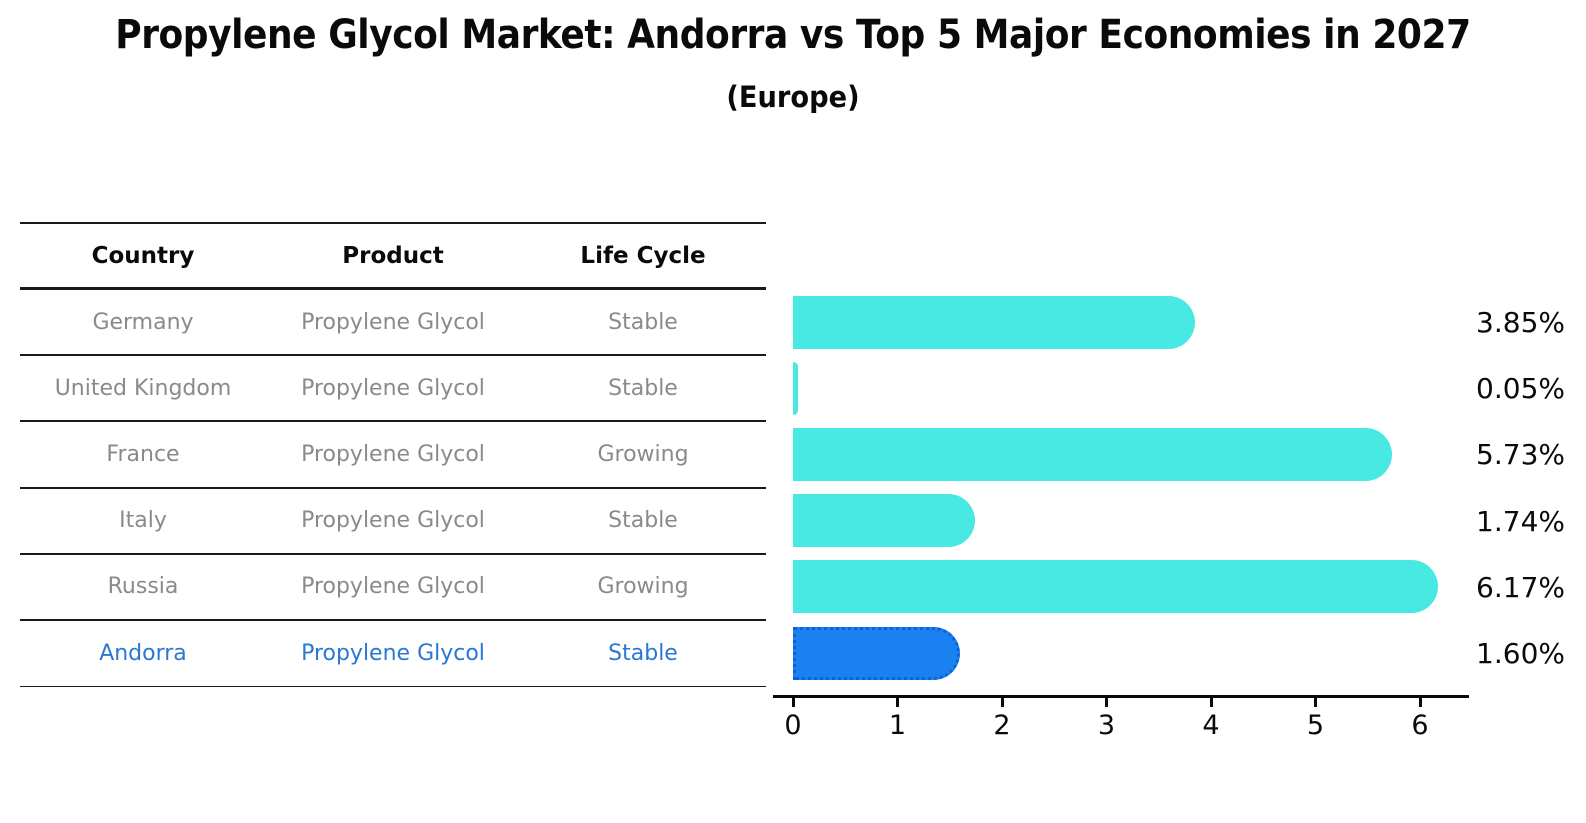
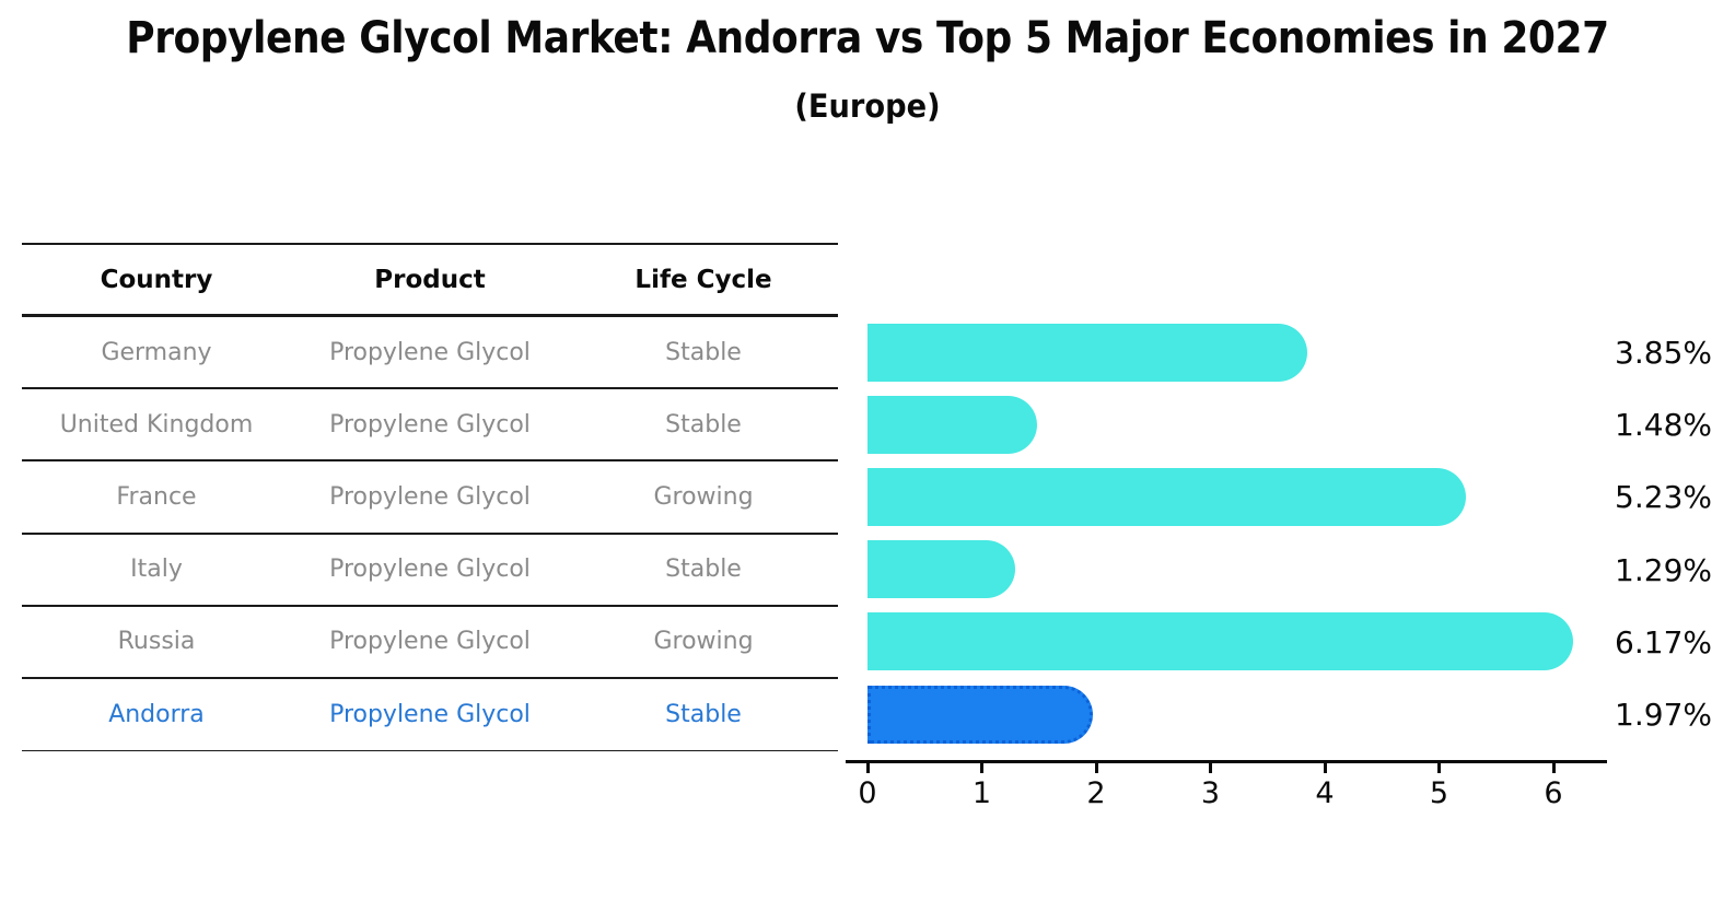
United Kingdom: 0.05% -> 1.48%
France: 5.73% -> 5.23%
Italy: 1.74% -> 1.29%
Andorra: 1.60% -> 1.97%
